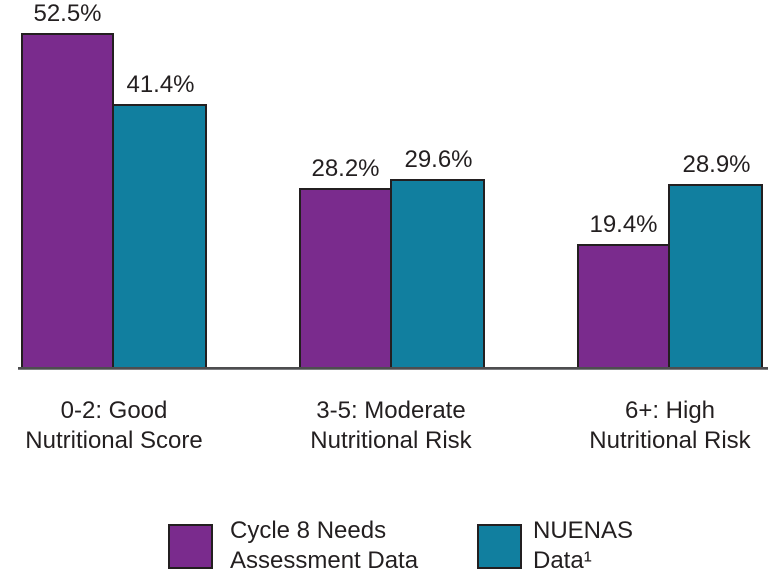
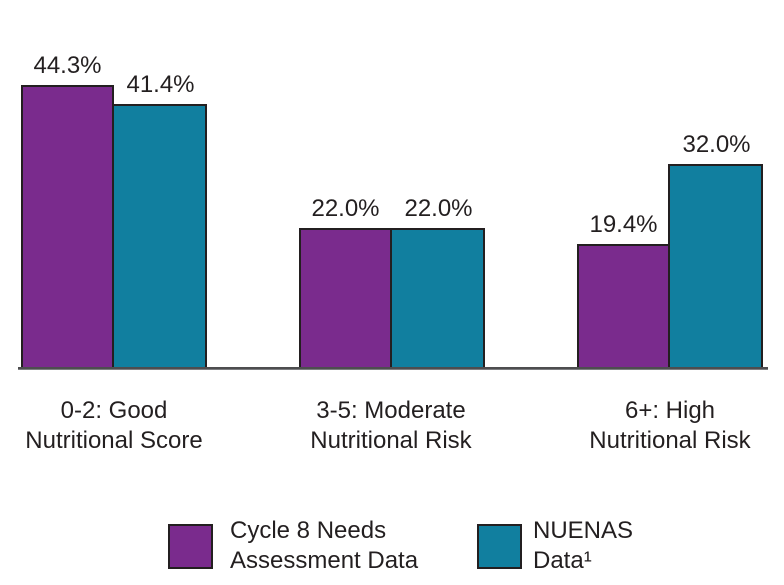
Cycle 8 Needs Assessment Data/0-2: Good Nutritional Score: 52.5% -> 44.3%
Cycle 8 Needs Assessment Data/3-5: Moderate Nutritional Risk: 28.2% -> 22.0%
NUENAS Data¹/3-5: Moderate Nutritional Risk: 29.6% -> 22.0%
NUENAS Data¹/6+: High Nutritional Risk: 28.9% -> 32.0%
